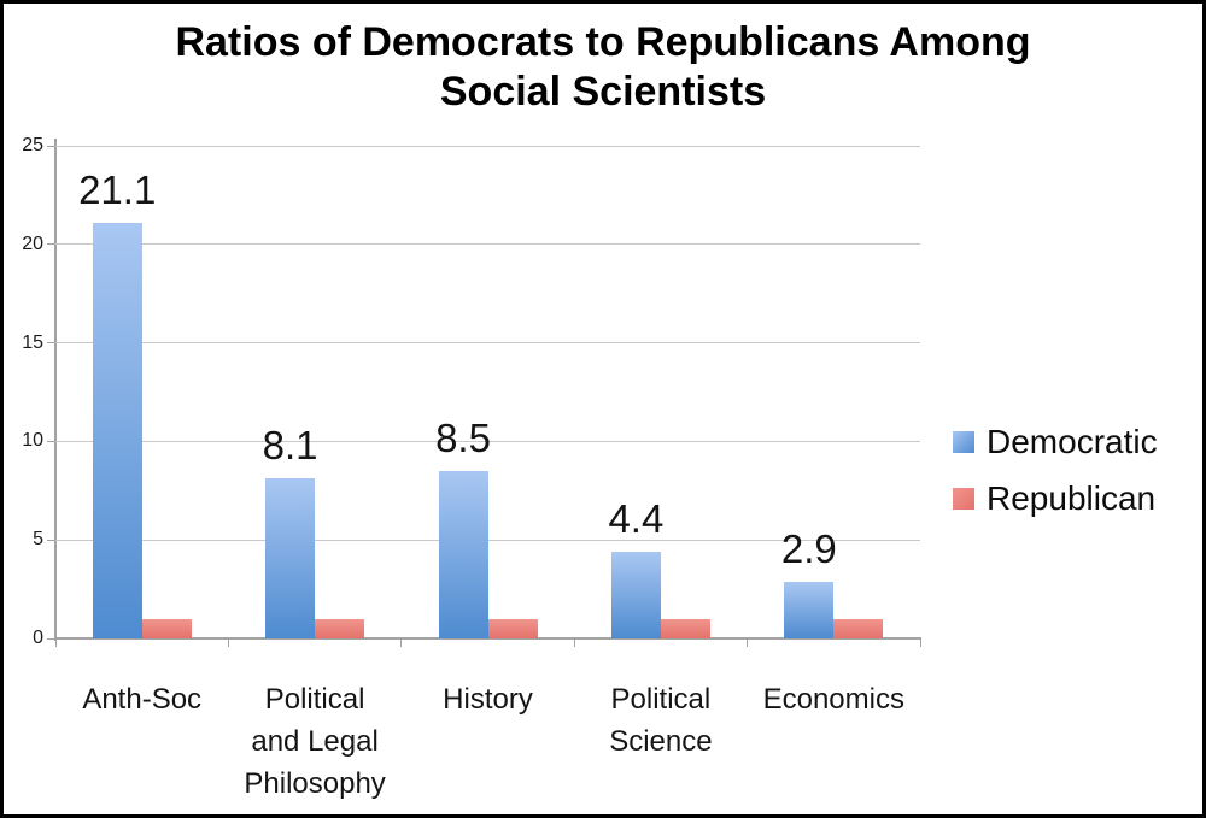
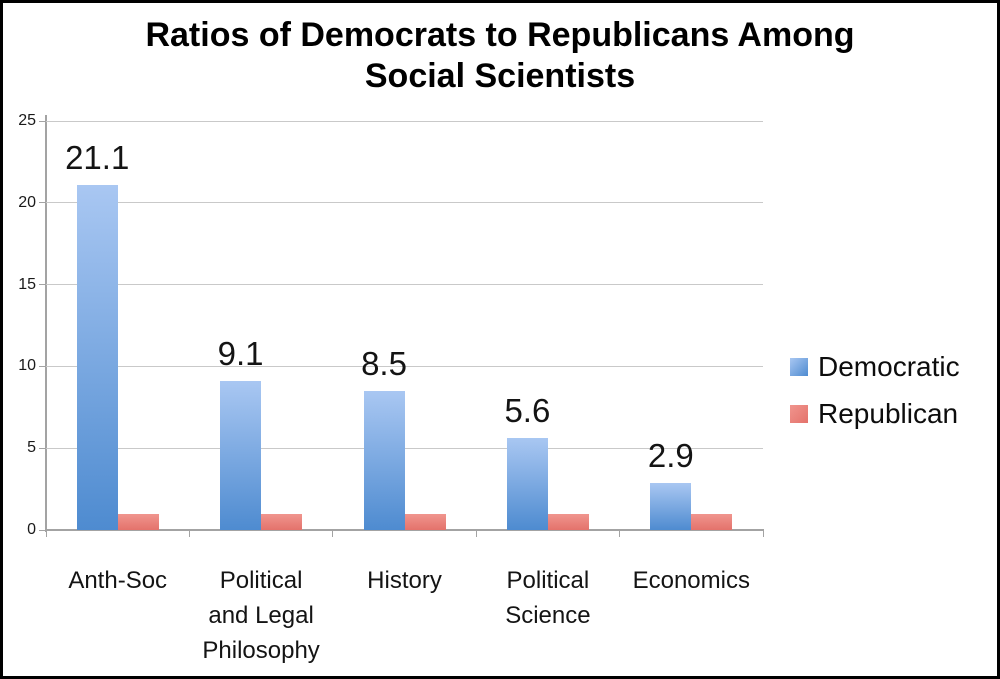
Democratic/Political and Legal Philosophy: 8.1 -> 9.1
Democratic/Political Science: 4.4 -> 5.6
